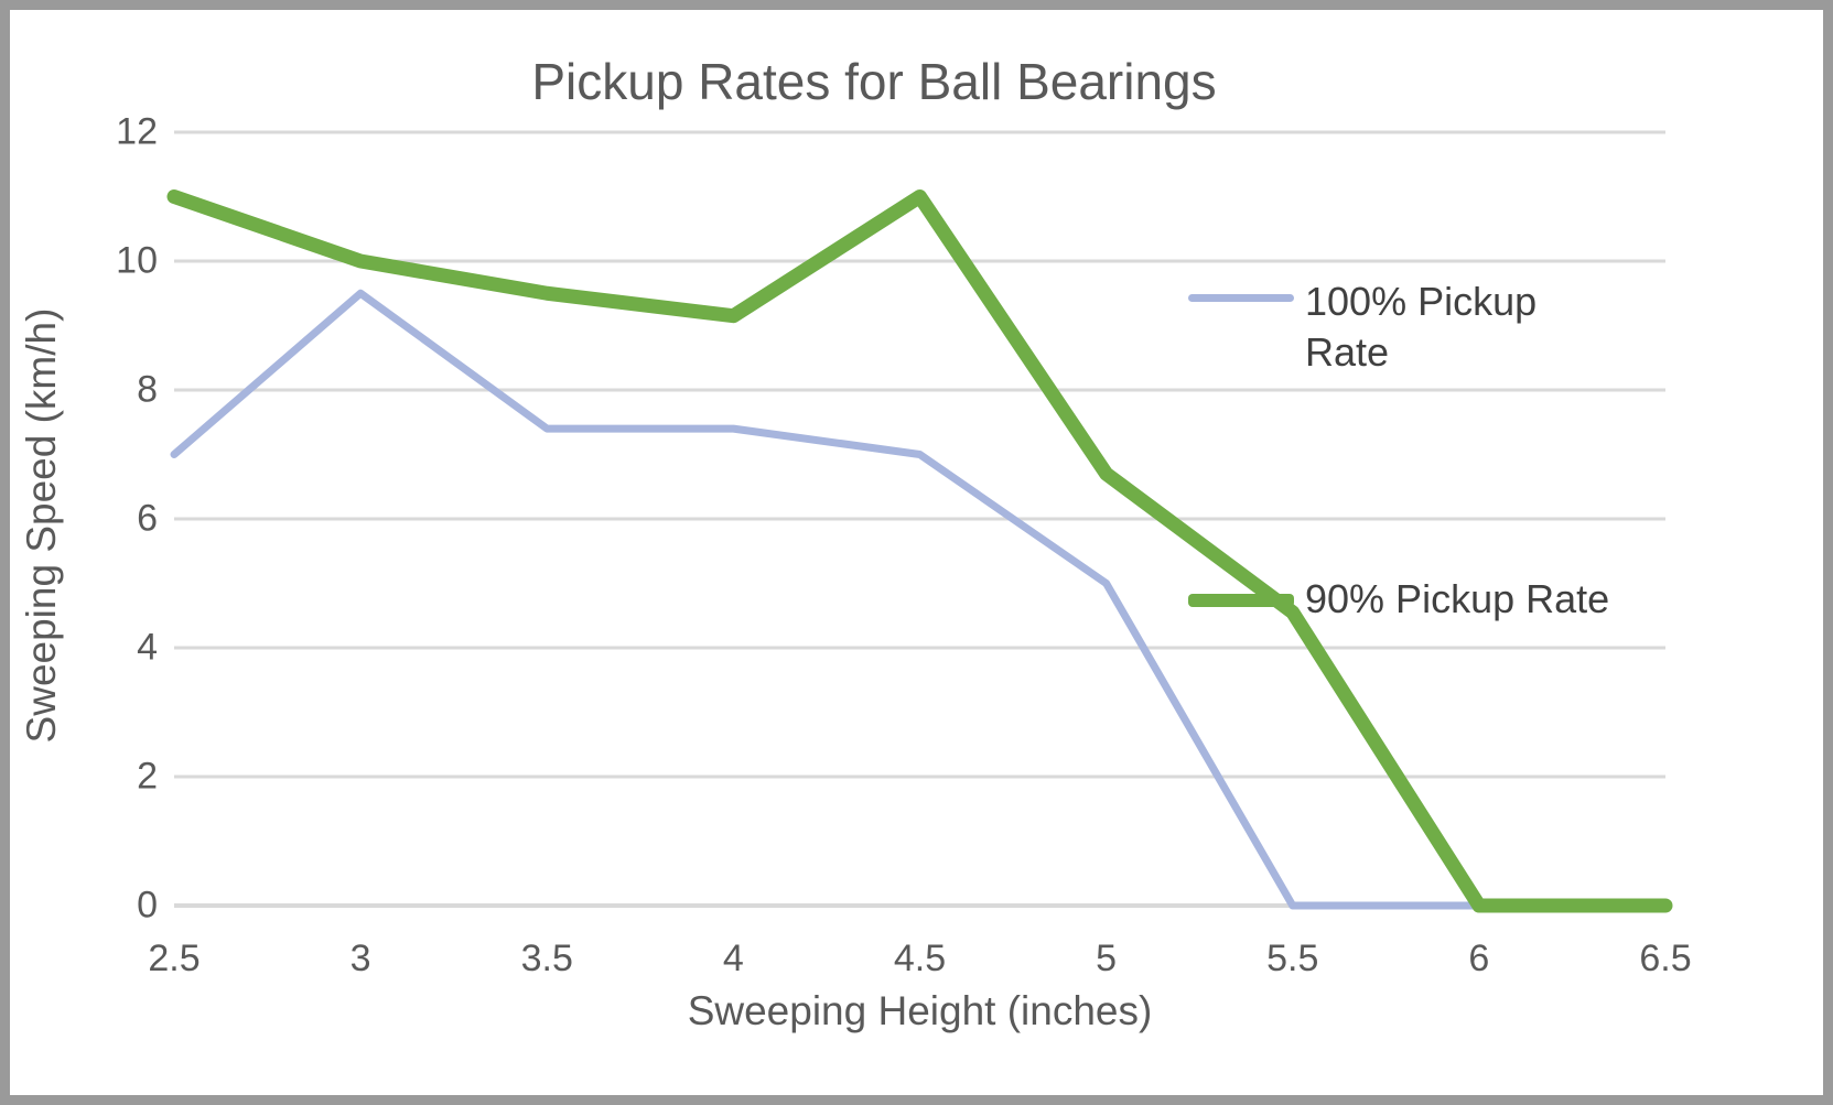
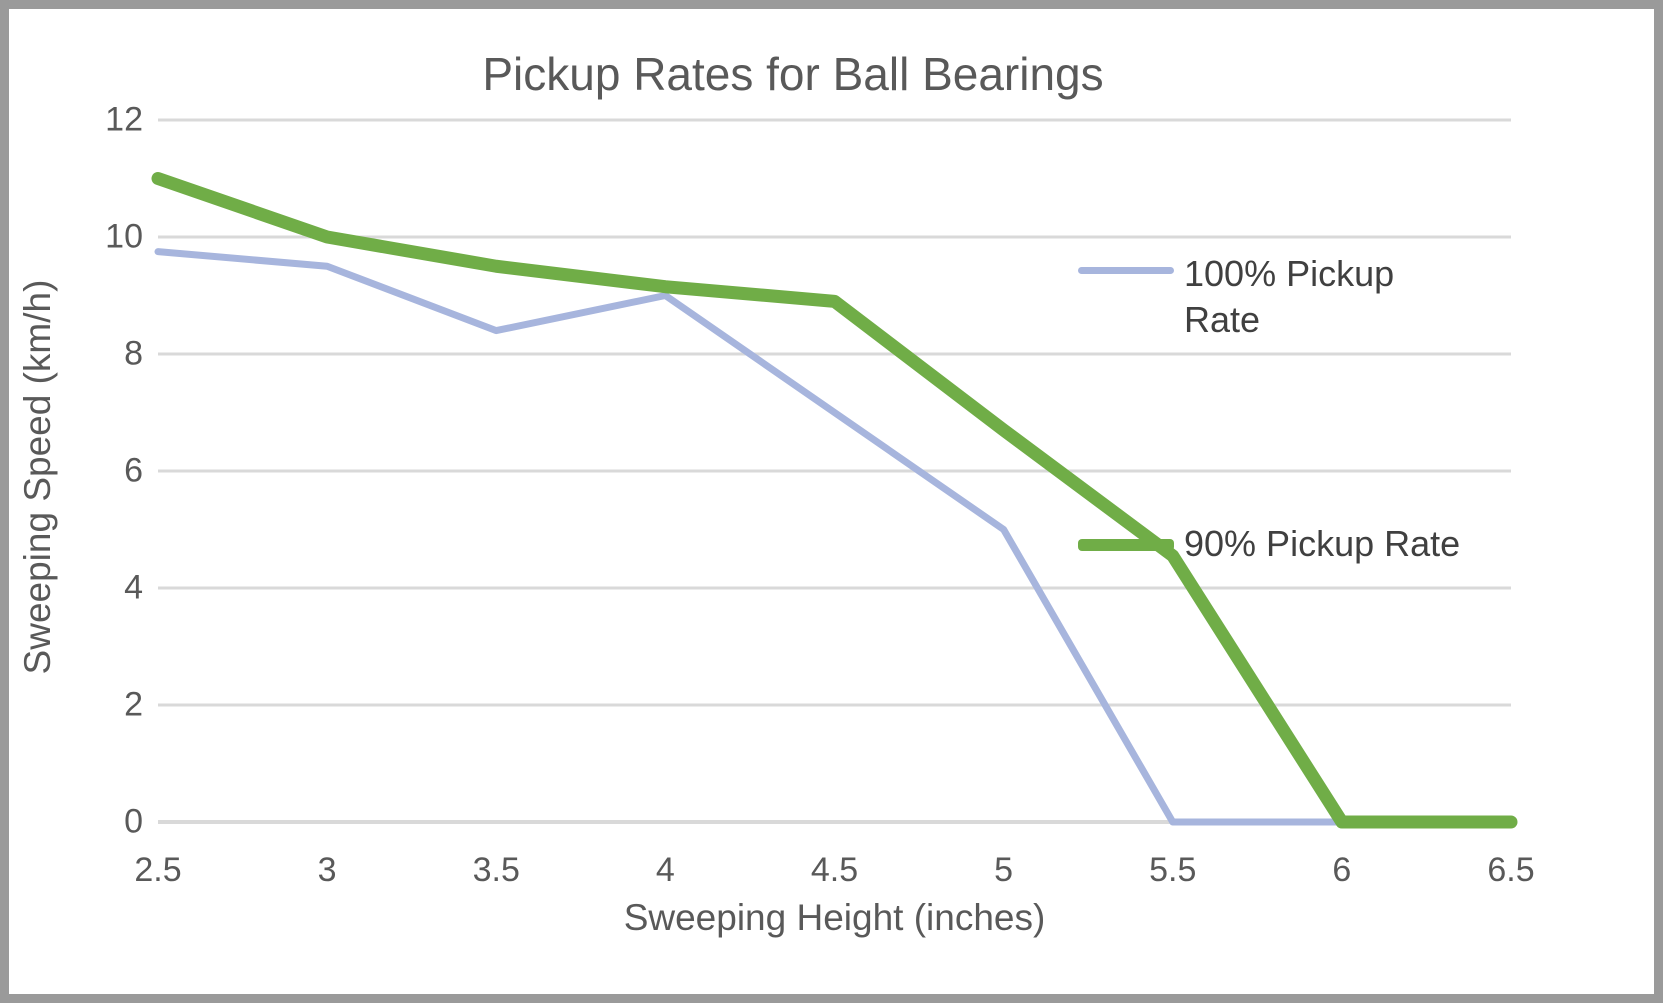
100% Pickup Rate/2.5: 7.0 -> 9.8
100% Pickup Rate/3.5: 7.4 -> 8.4
100% Pickup Rate/4: 7.4 -> 9.0
90% Pickup Rate/4.5: 11.0 -> 8.9
